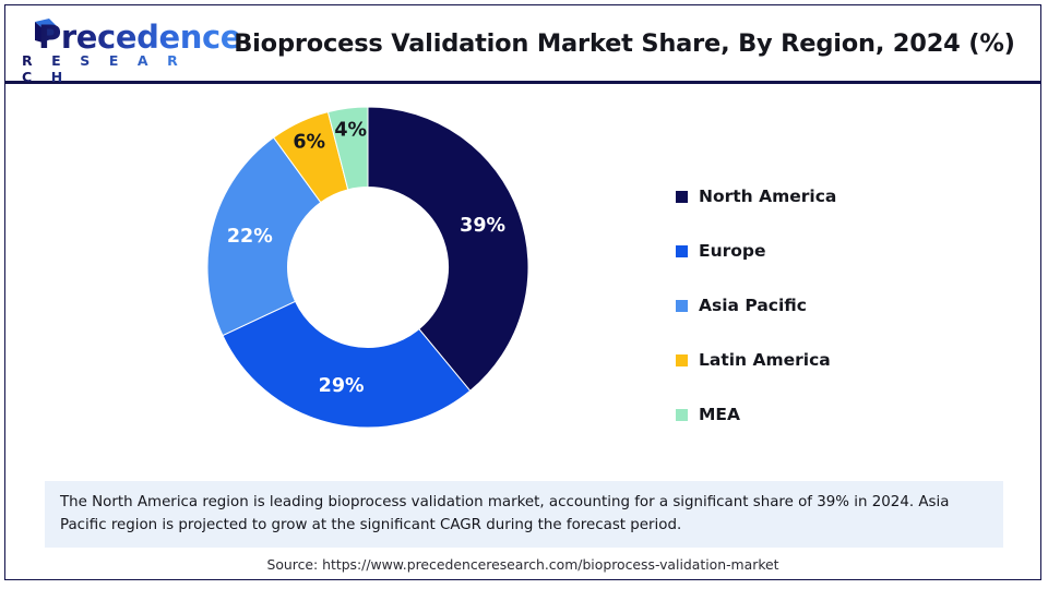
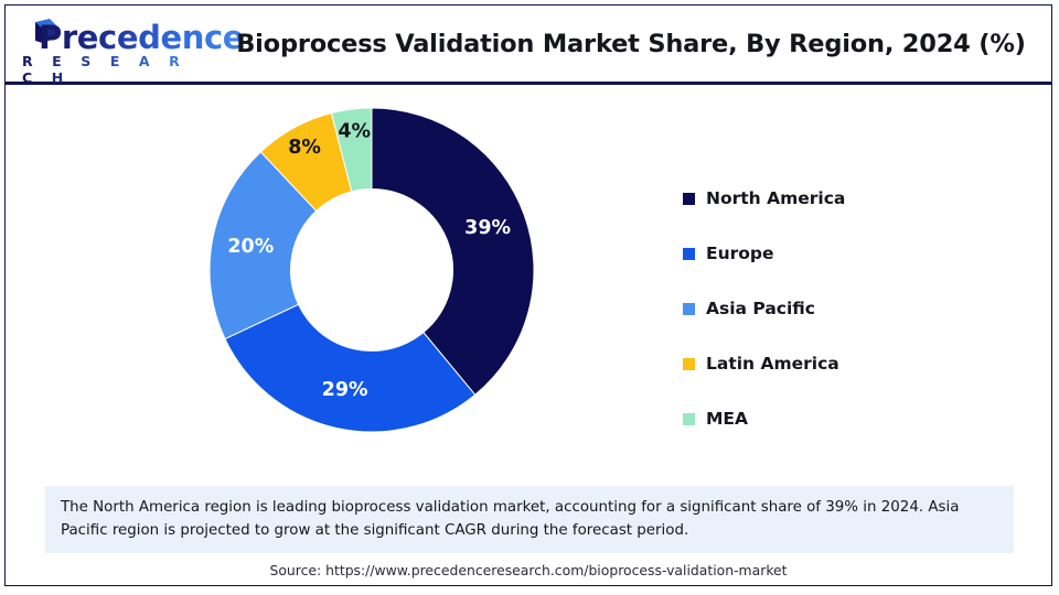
Asia Pacific: 22% -> 20%
Latin America: 6% -> 8%
